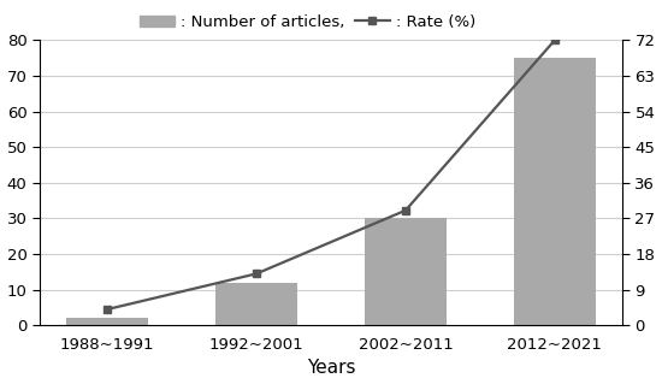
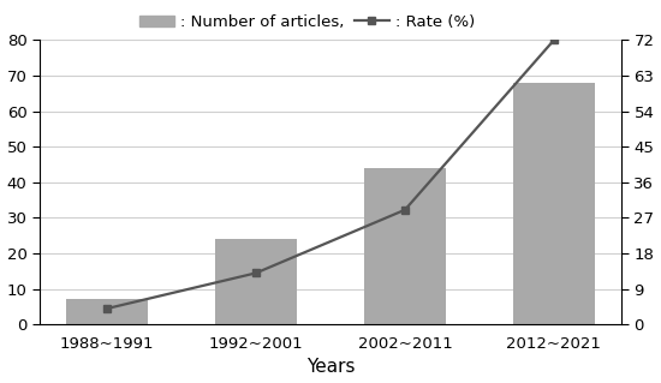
: Number of articles,/1988~1991: 2 -> 7
: Number of articles,/1992~2001: 12 -> 24
: Number of articles,/2002~2011: 30 -> 44
: Number of articles,/2012~2021: 75 -> 68
